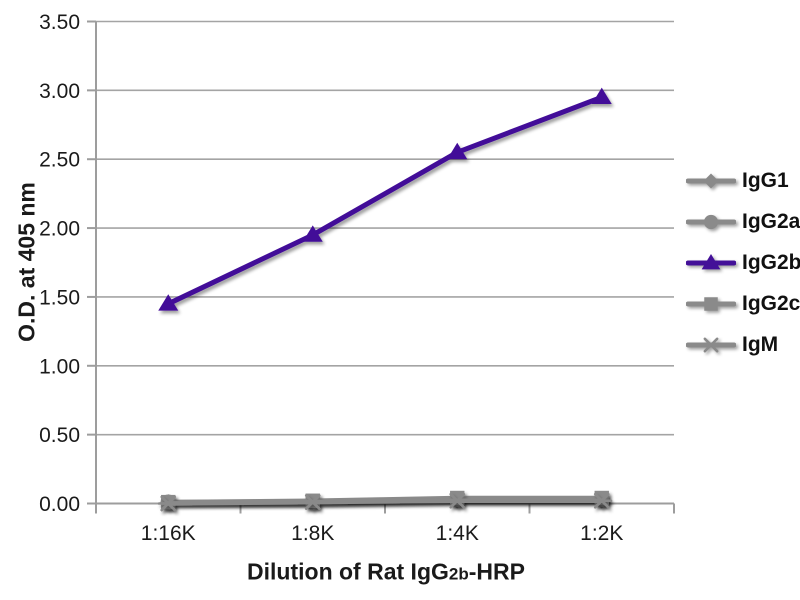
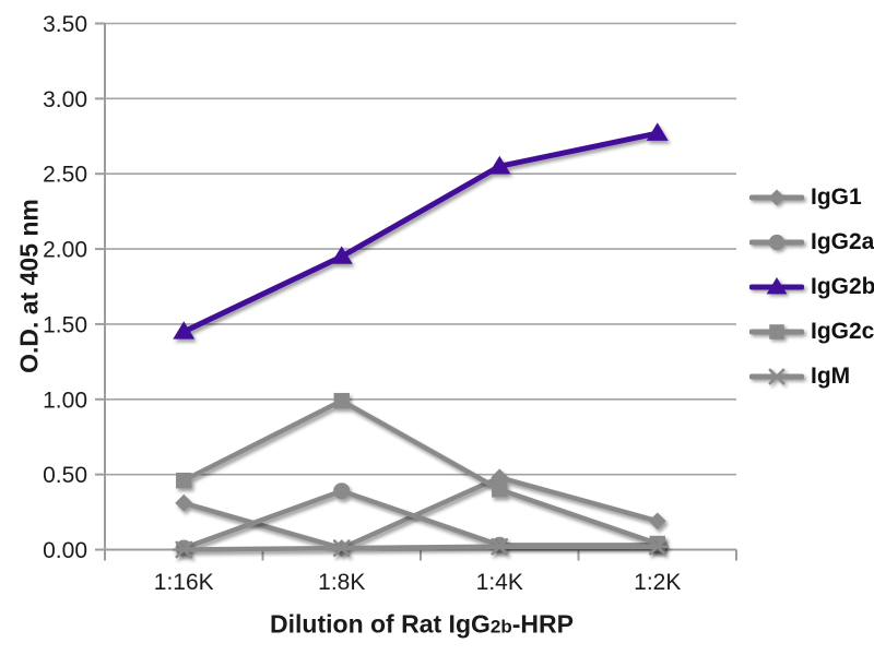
IgG1/1:16K: 0.01 -> 0.31
IgG2c/1:16K: 0.01 -> 0.46
IgG2a/1:8K: 0.01 -> 0.39
IgG2c/1:8K: 0.02 -> 0.99
IgG1/1:4K: 0.02 -> 0.48
IgG2c/1:4K: 0.04 -> 0.40
IgG1/1:2K: 0.02 -> 0.19
IgG2b/1:2K: 2.95 -> 2.77
